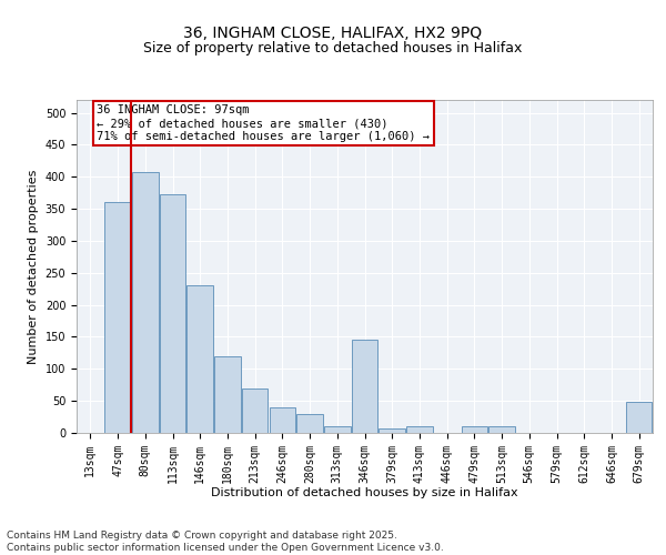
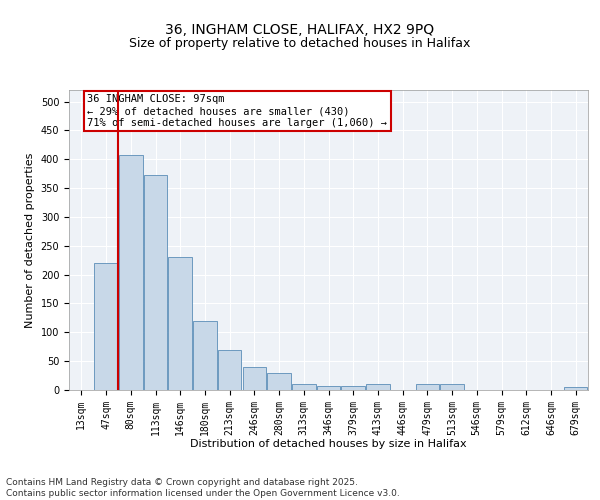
47sqm: 360 -> 220
346sqm: 146 -> 7
679sqm: 48 -> 5
